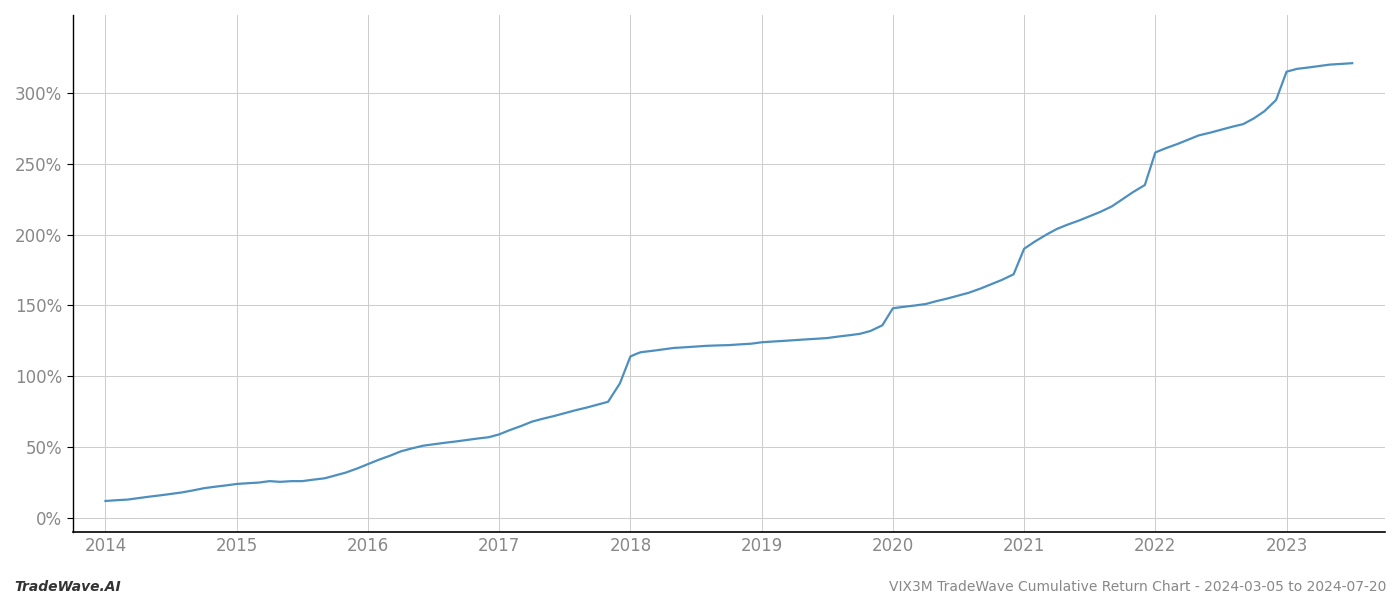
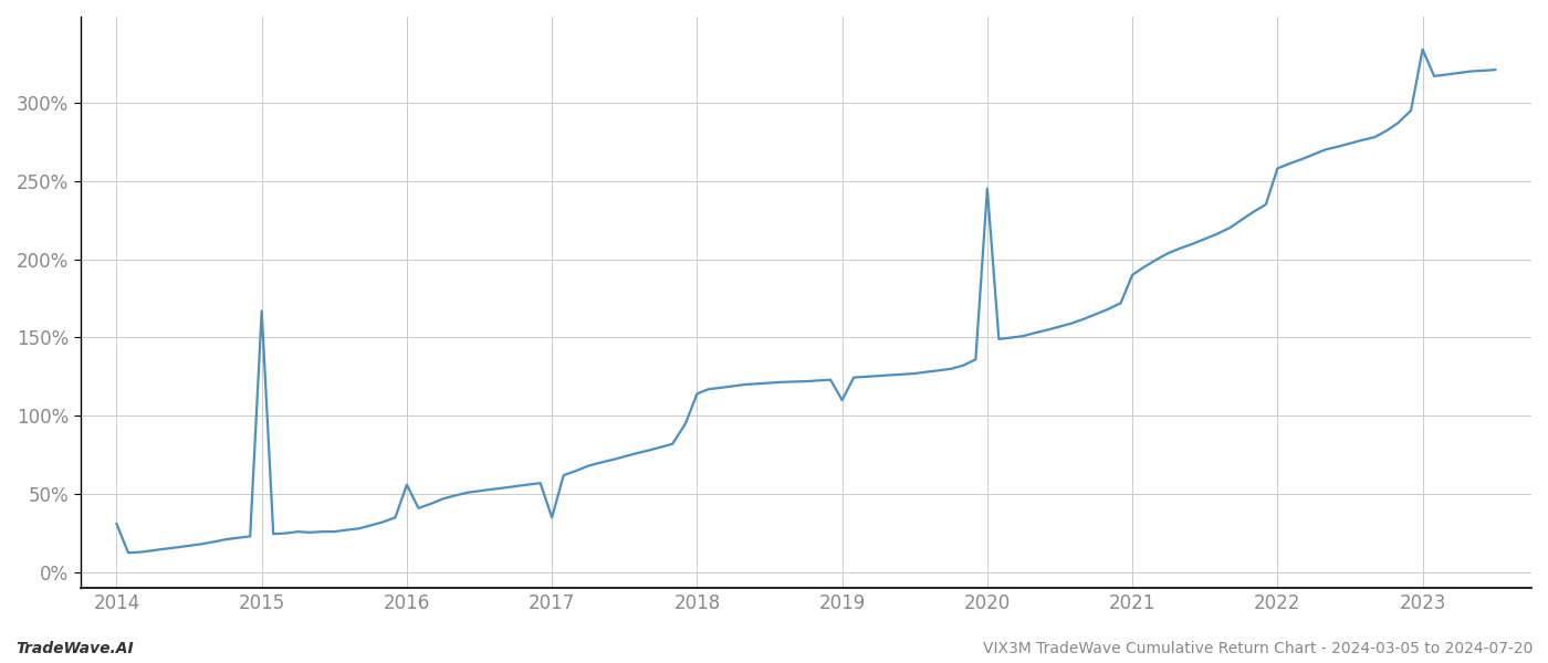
2014: 12% -> 31%
2015: 24% -> 167%
2016: 38% -> 56%
2017: 59% -> 35%
2019: 124% -> 110%
2020: 148% -> 245%
2023: 315% -> 334%
